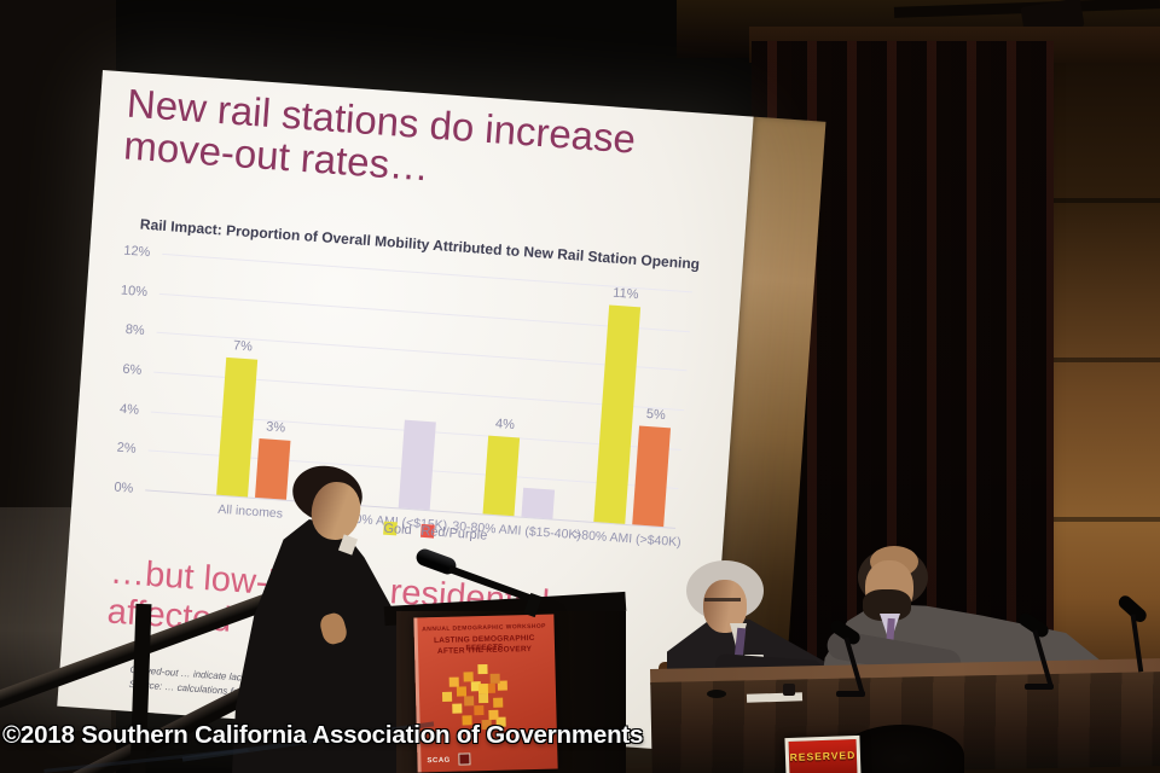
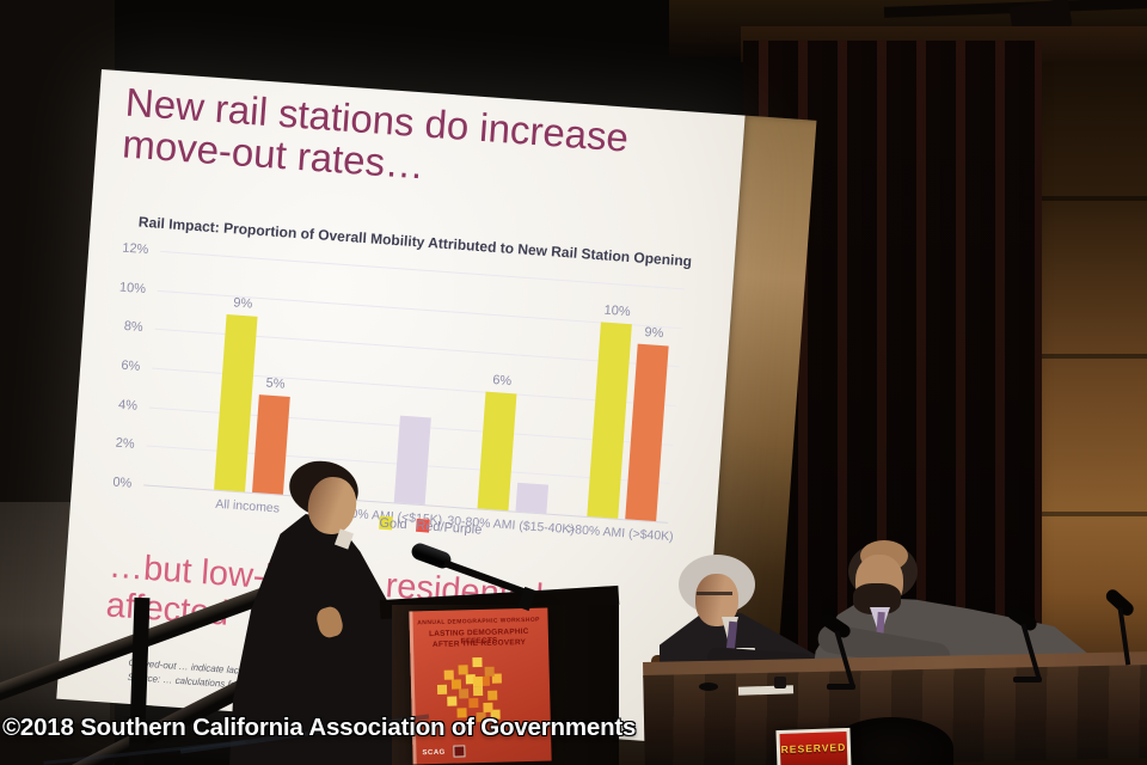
Gold/All incomes: 7% -> 9%
Red/Purple/All incomes: 3% -> 5%
Gold/30-80% AMI ($15-40K): 4% -> 6%
Gold/>80% AMI (>$40K): 11% -> 10%
Red/Purple/>80% AMI (>$40K): 5% -> 9%
